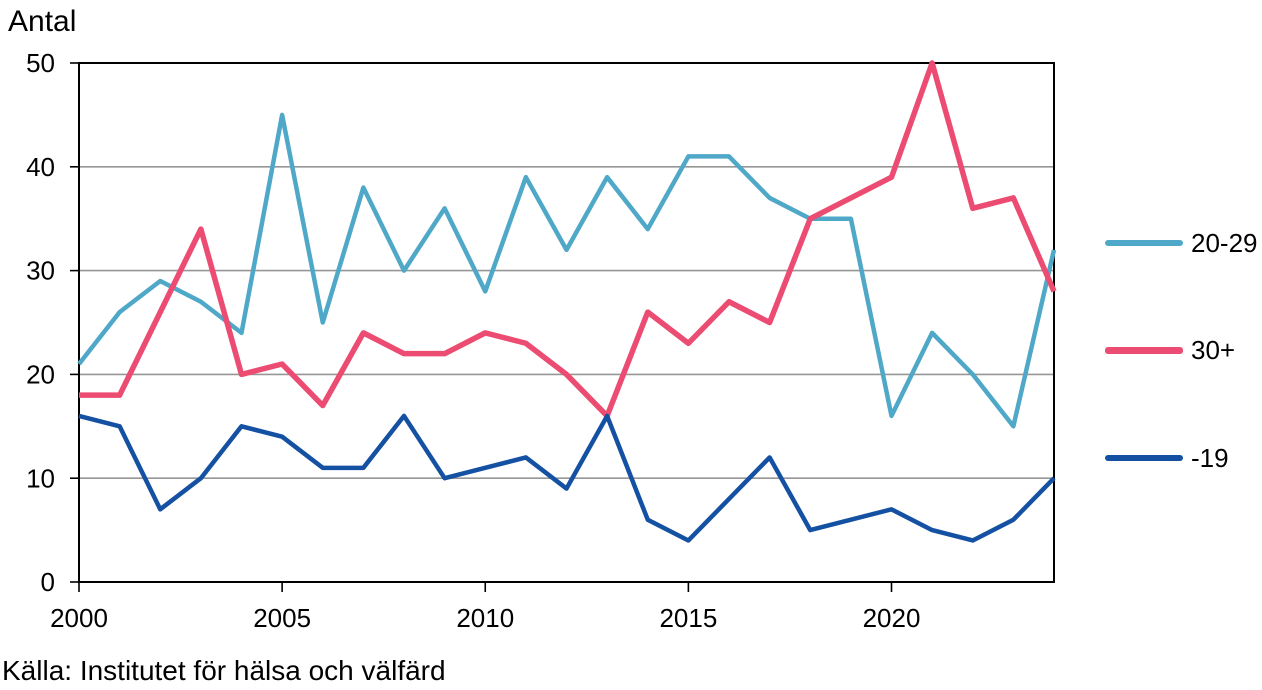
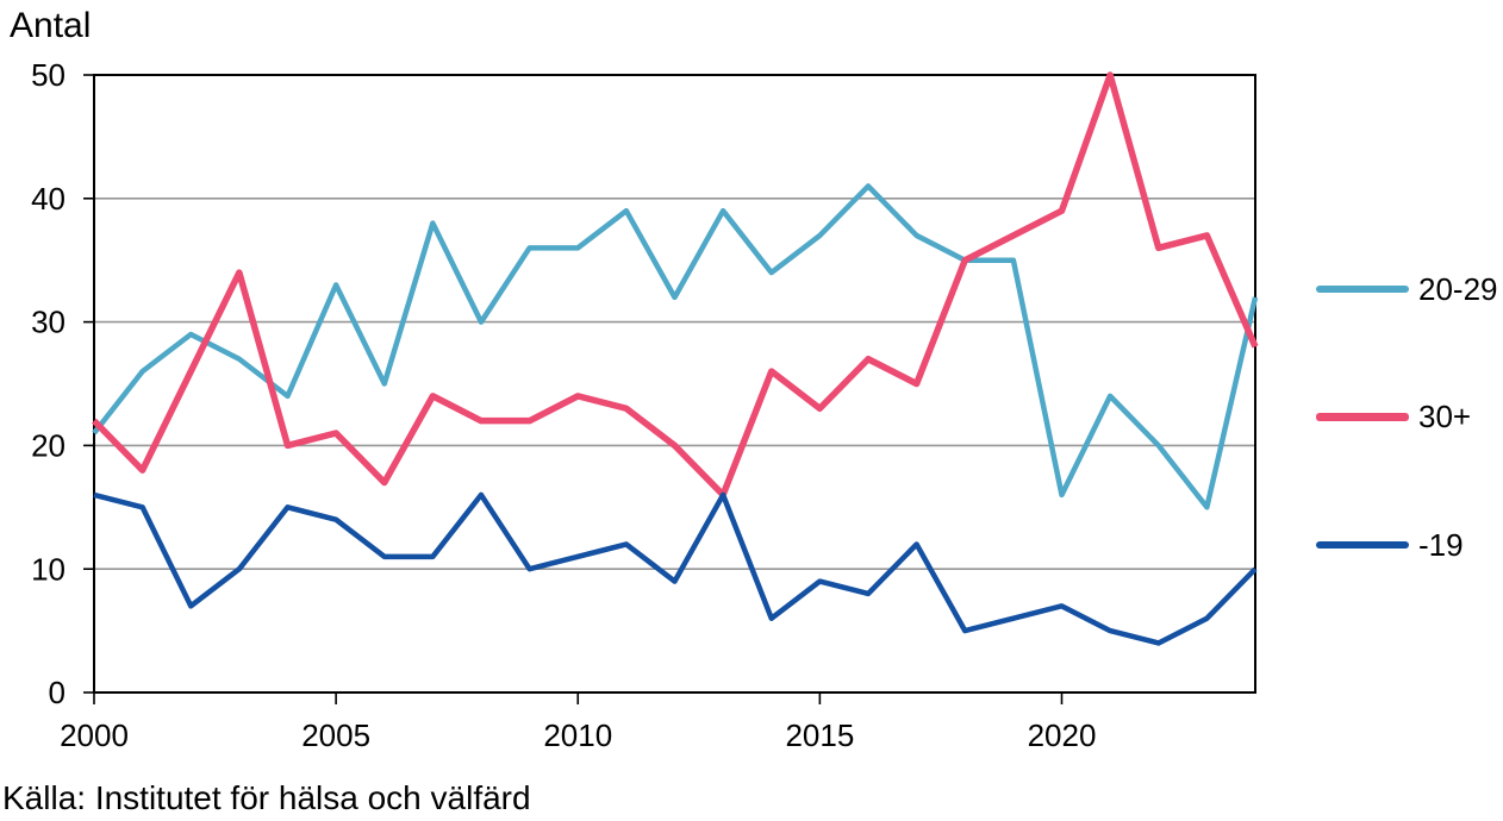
30+/2000: 18 -> 22
20-29/2005: 45 -> 33
20-29/2010: 28 -> 36
20-29/2015: 41 -> 37
-19/2015: 4 -> 9
